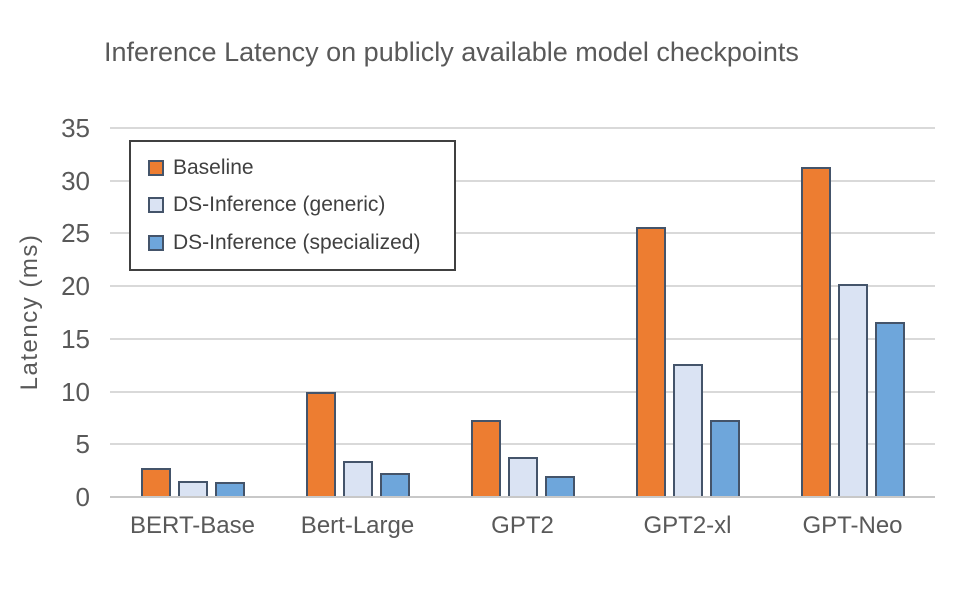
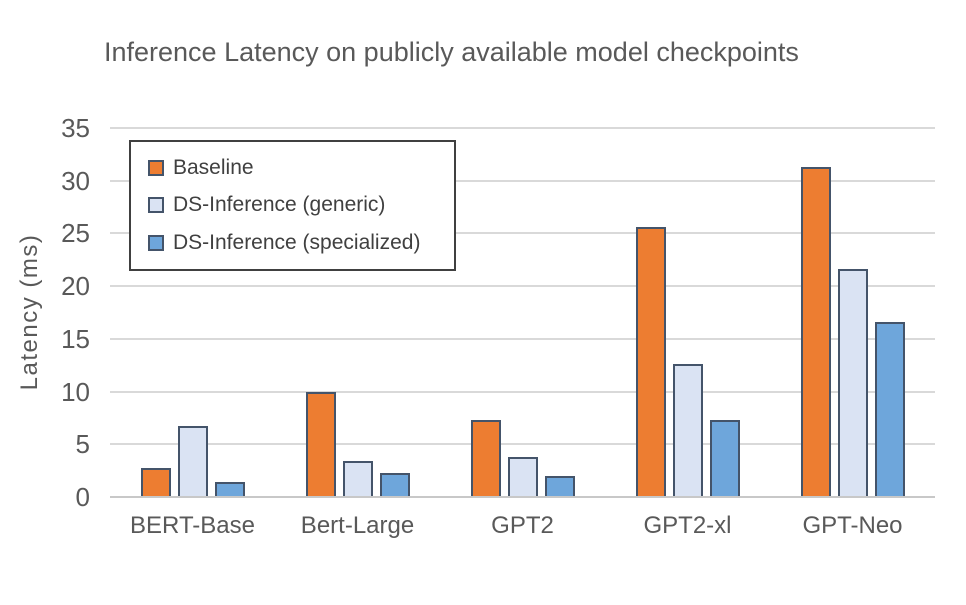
DS-Inference (generic)/BERT-Base: 1.4 -> 6.6
DS-Inference (generic)/GPT-Neo: 20.1 -> 21.5
